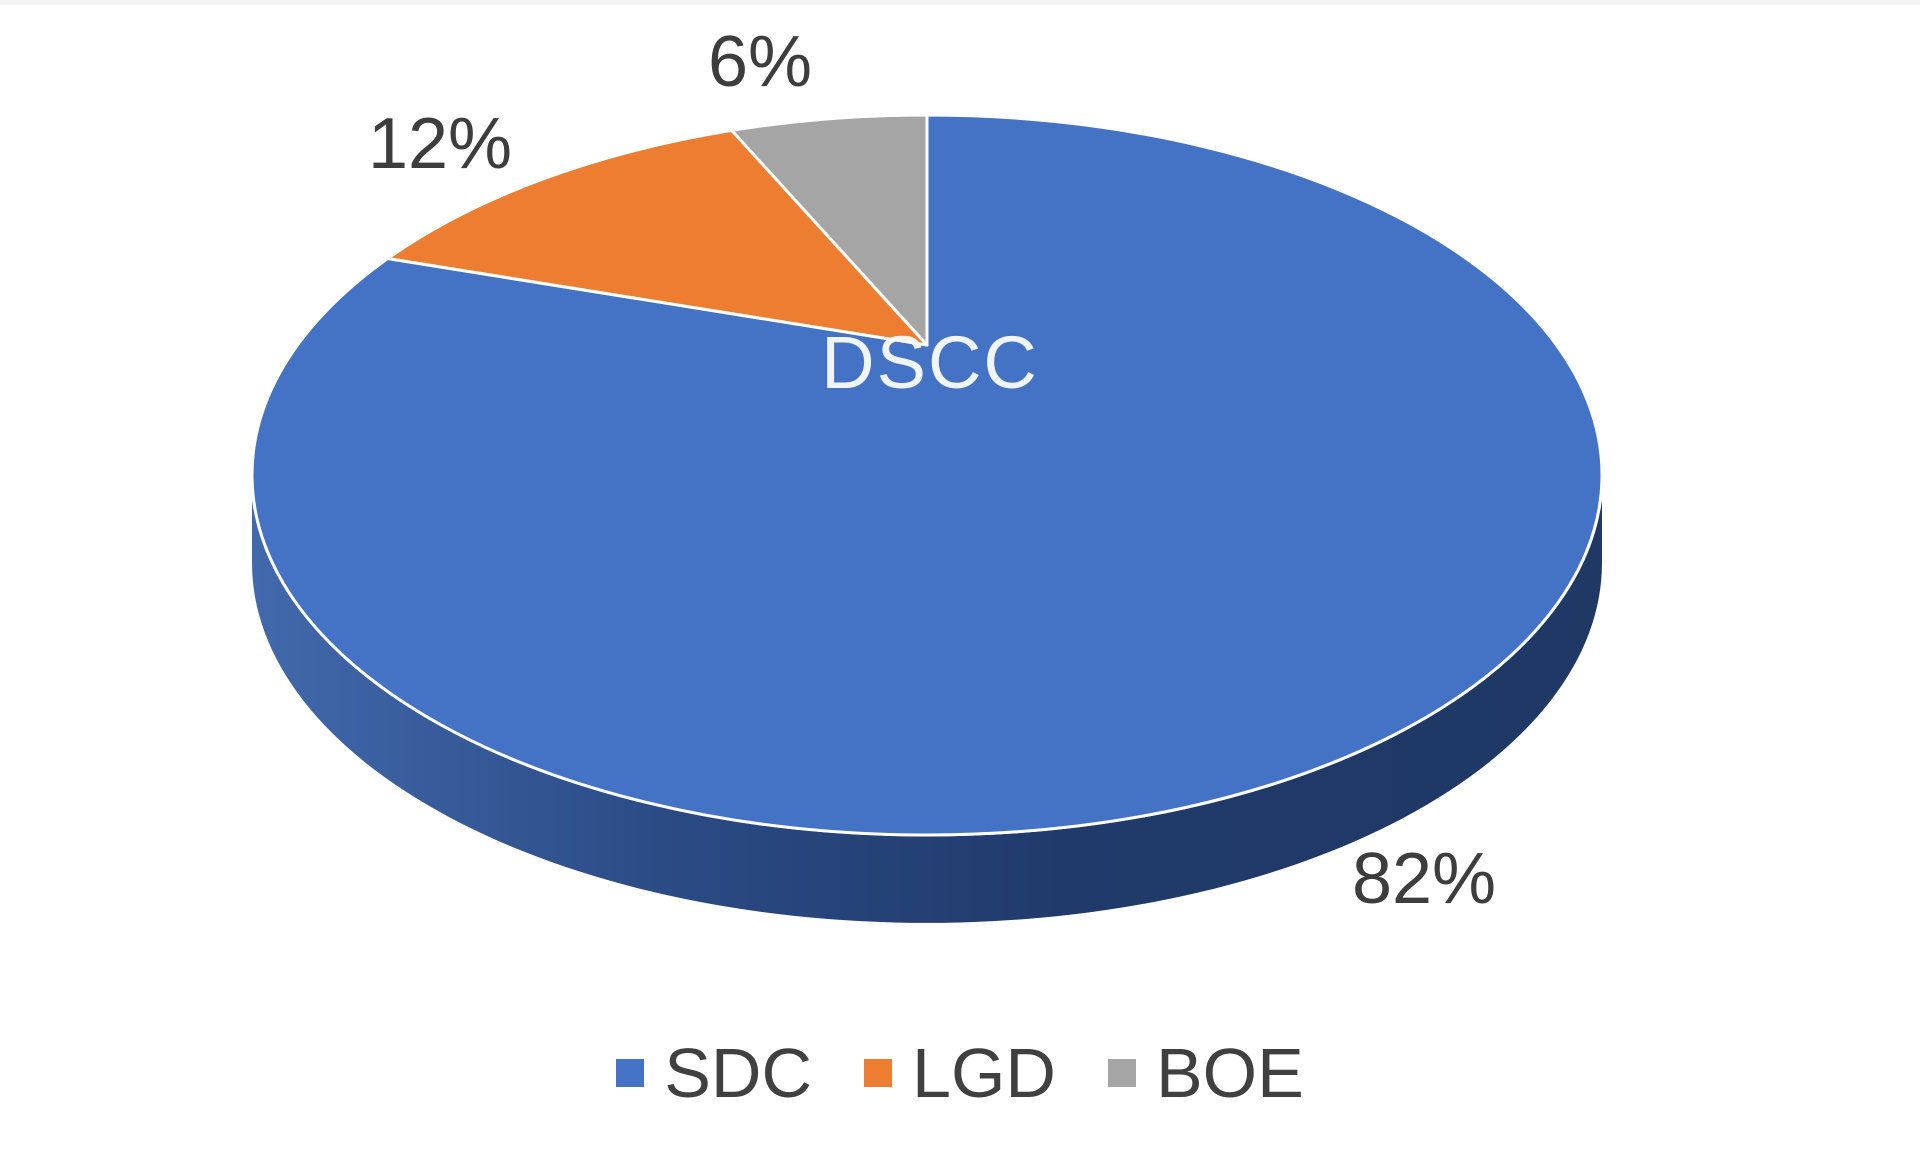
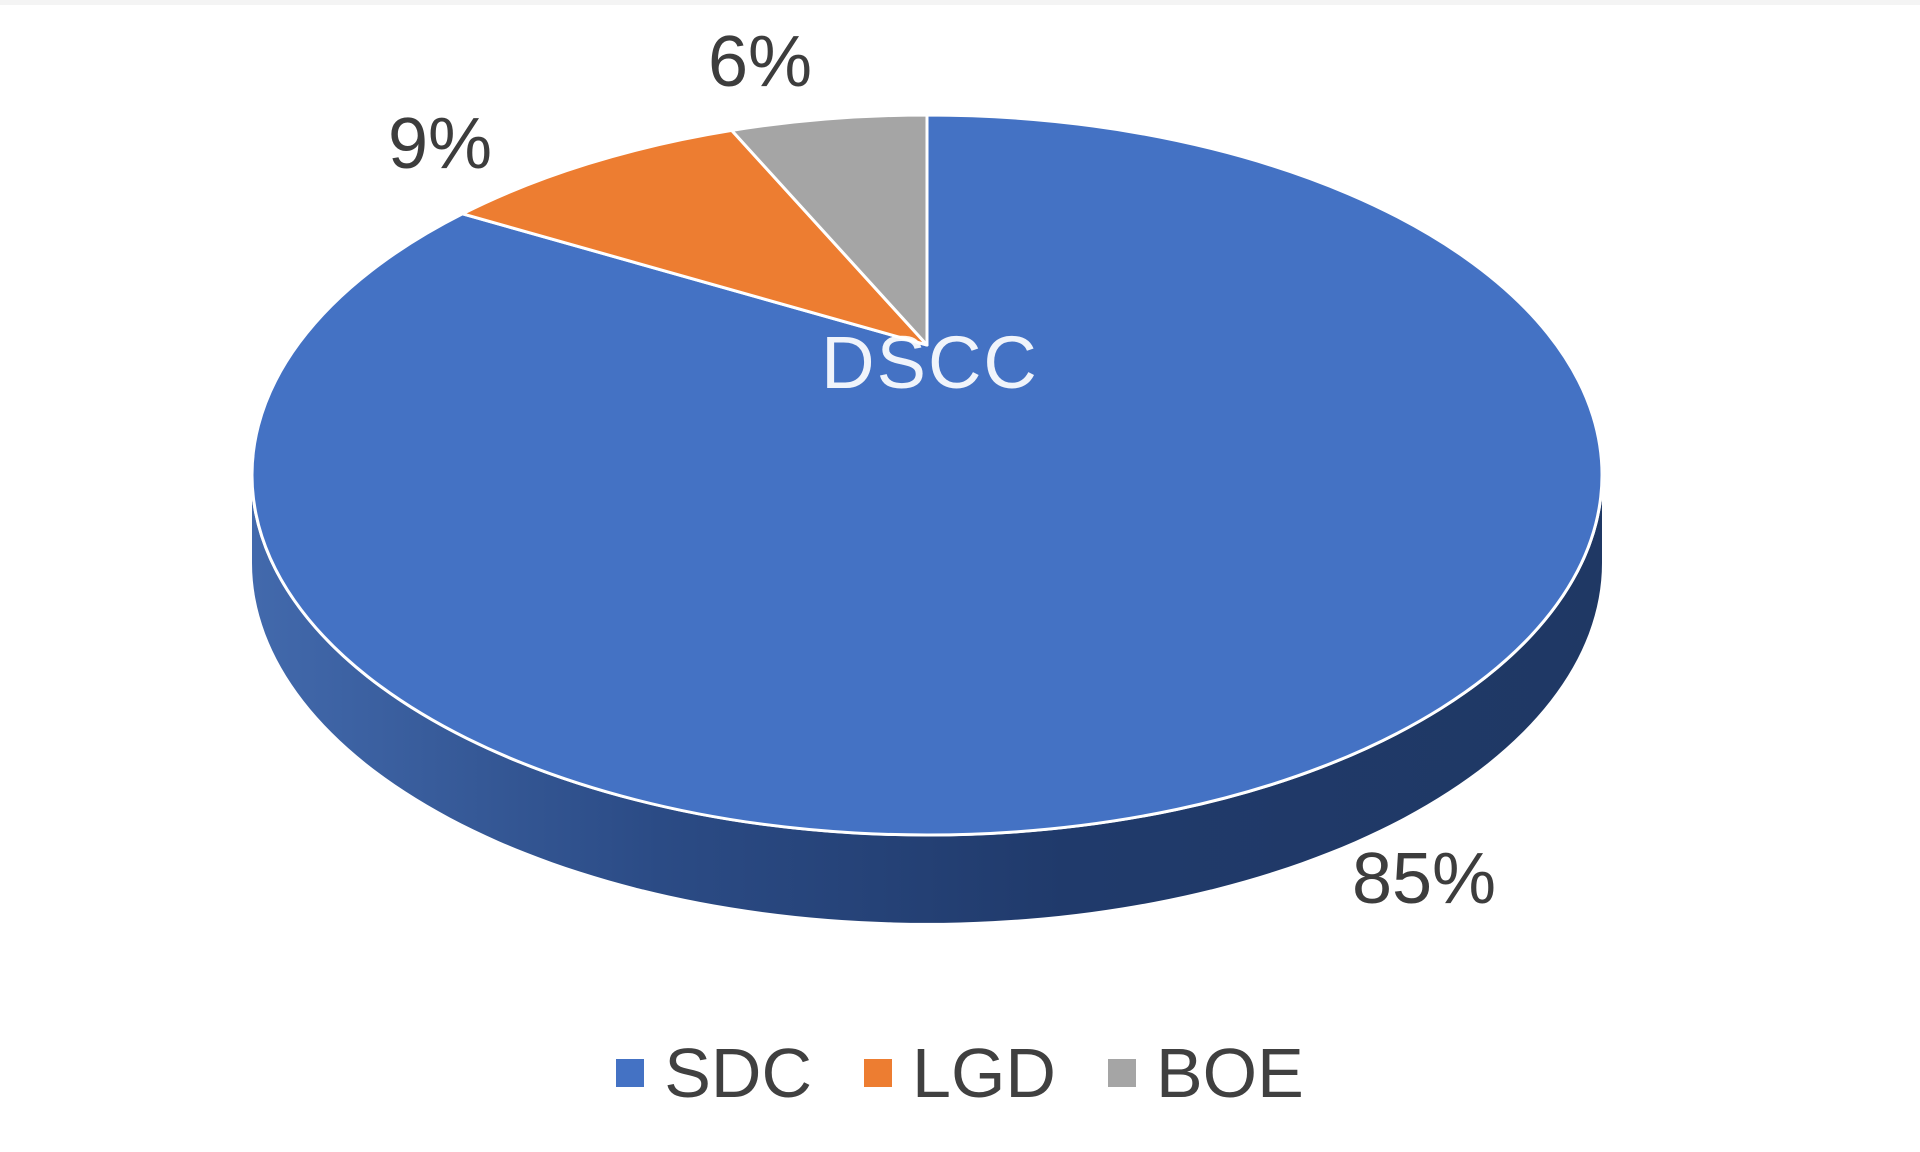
SDC: 82% -> 85%
LGD: 12% -> 9%
